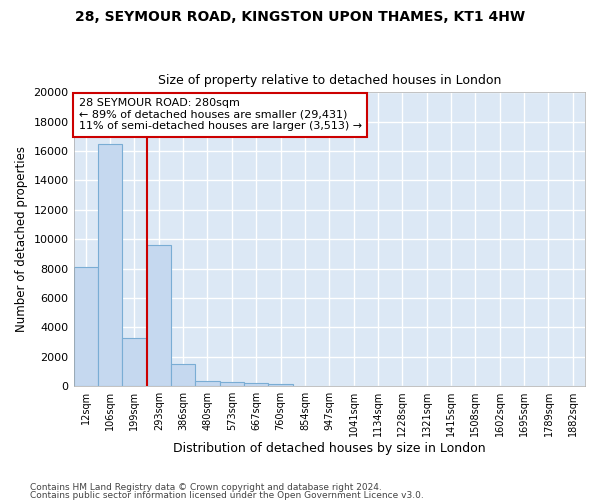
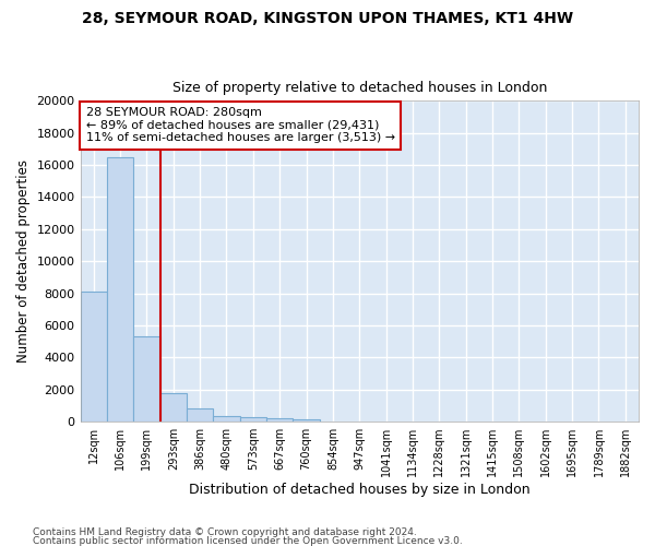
199sqm: 3300 -> 5300
293sqm: 9600 -> 1800
386sqm: 1500 -> 800
